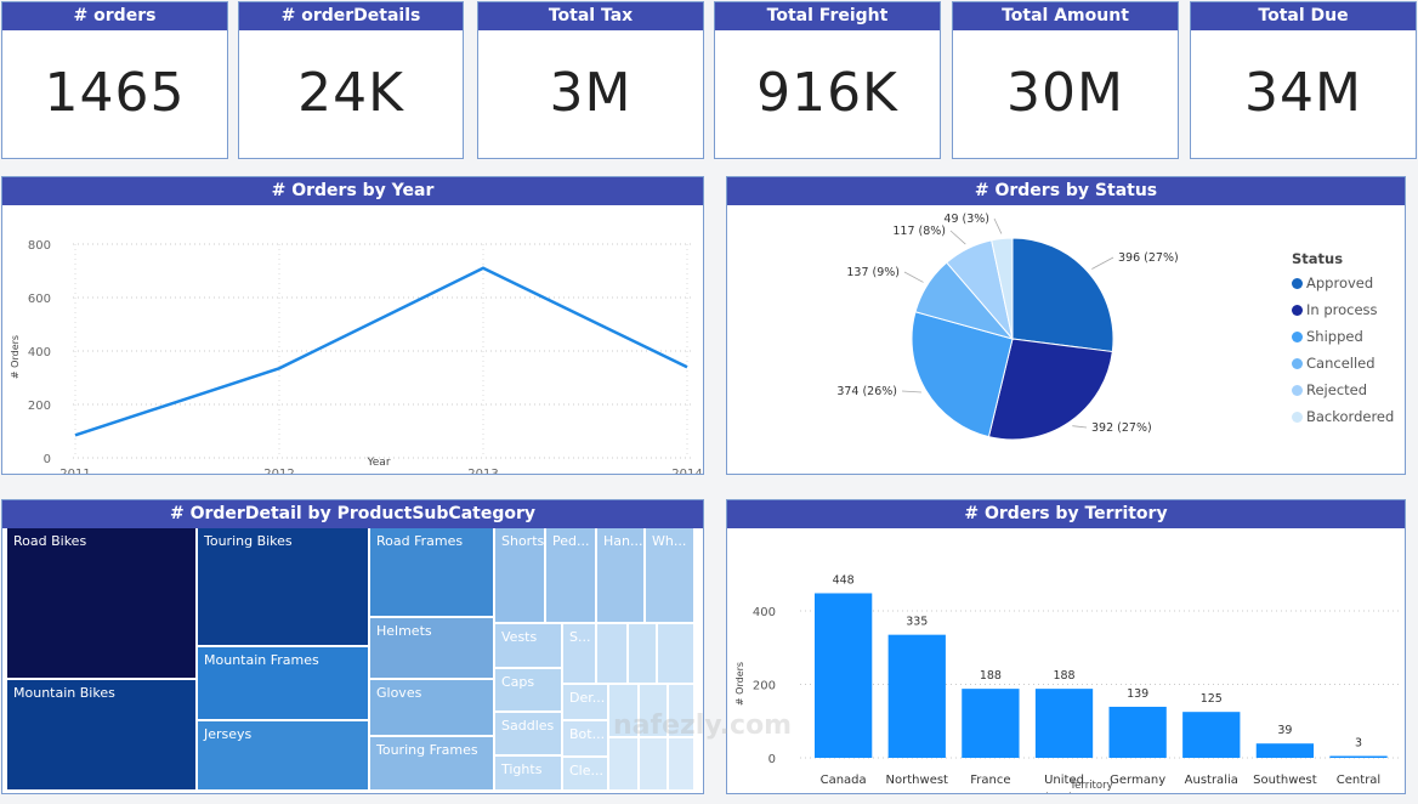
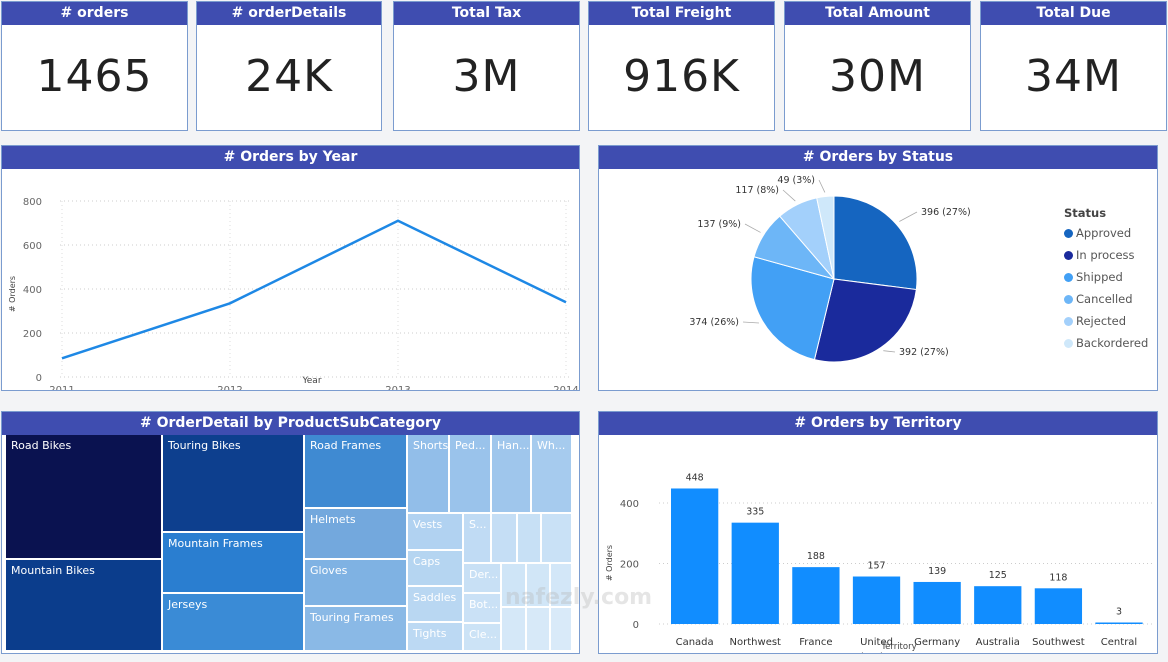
# Orders by Territory/United Kingdom: 188 -> 157
# Orders by Territory/Southwest: 39 -> 118
